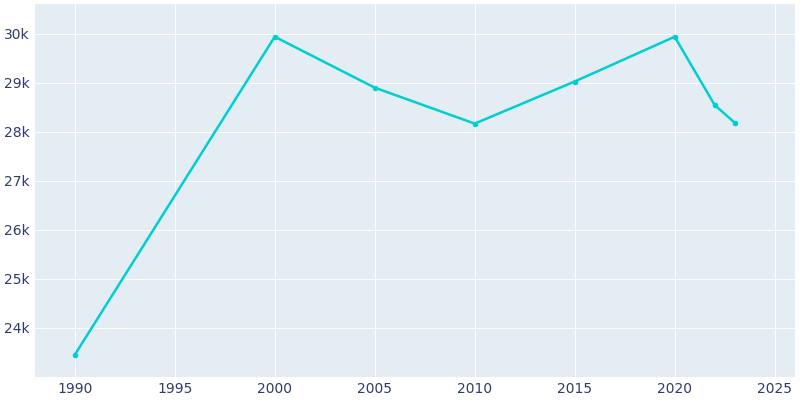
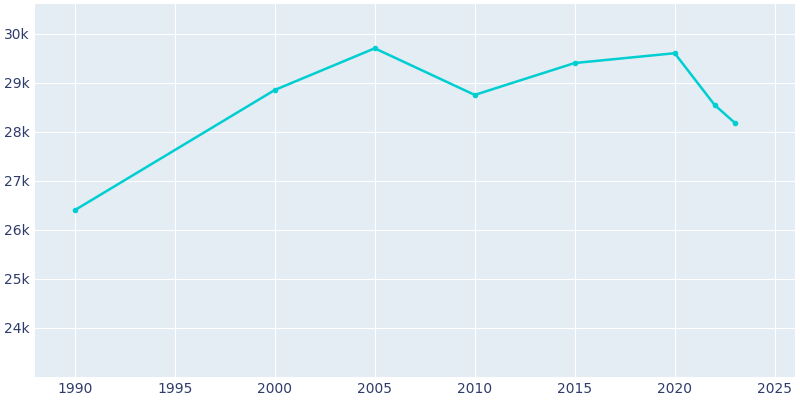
1990: 23.45k -> 26.40k
2000: 29.94k -> 28.85k
2005: 28.90k -> 29.70k
2010: 28.16k -> 28.75k
2015: 29.02k -> 29.40k
2020: 29.94k -> 29.60k
